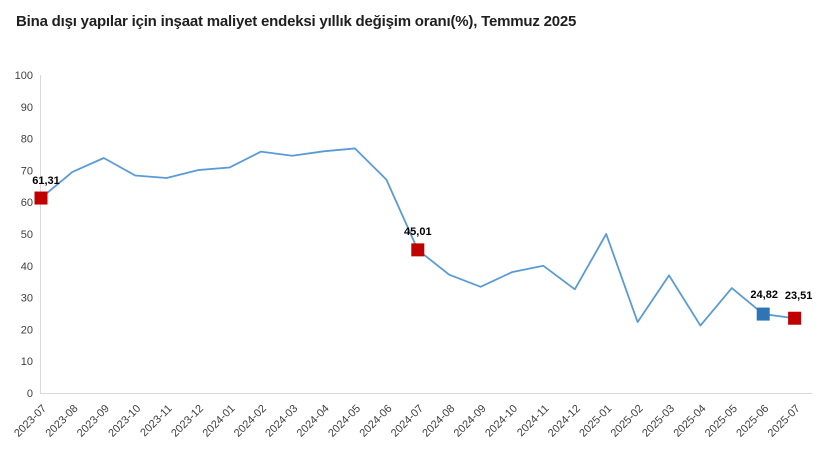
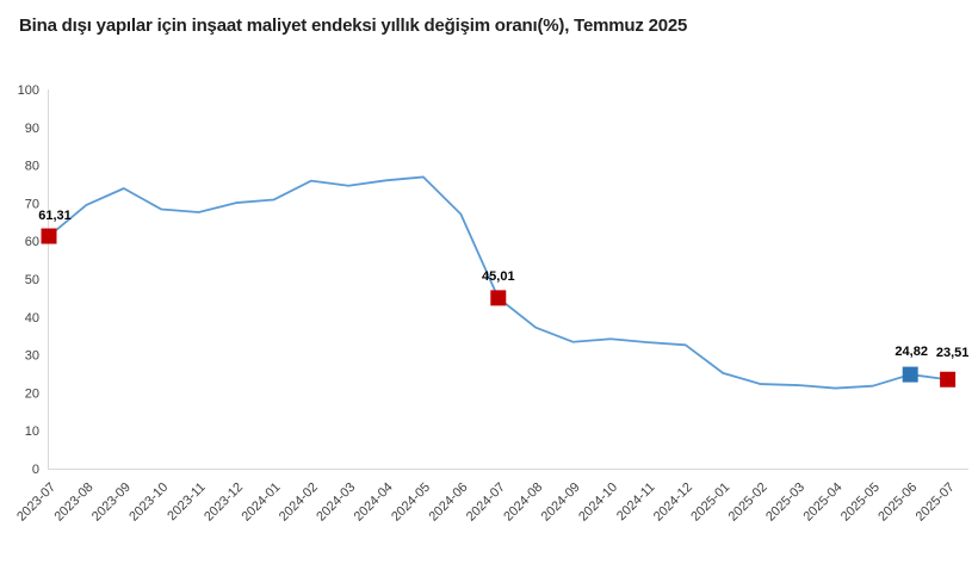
2024-10: 38 -> 34
2024-11: 40 -> 33
2025-01: 50 -> 25
2025-03: 37 -> 22
2025-05: 33 -> 22
